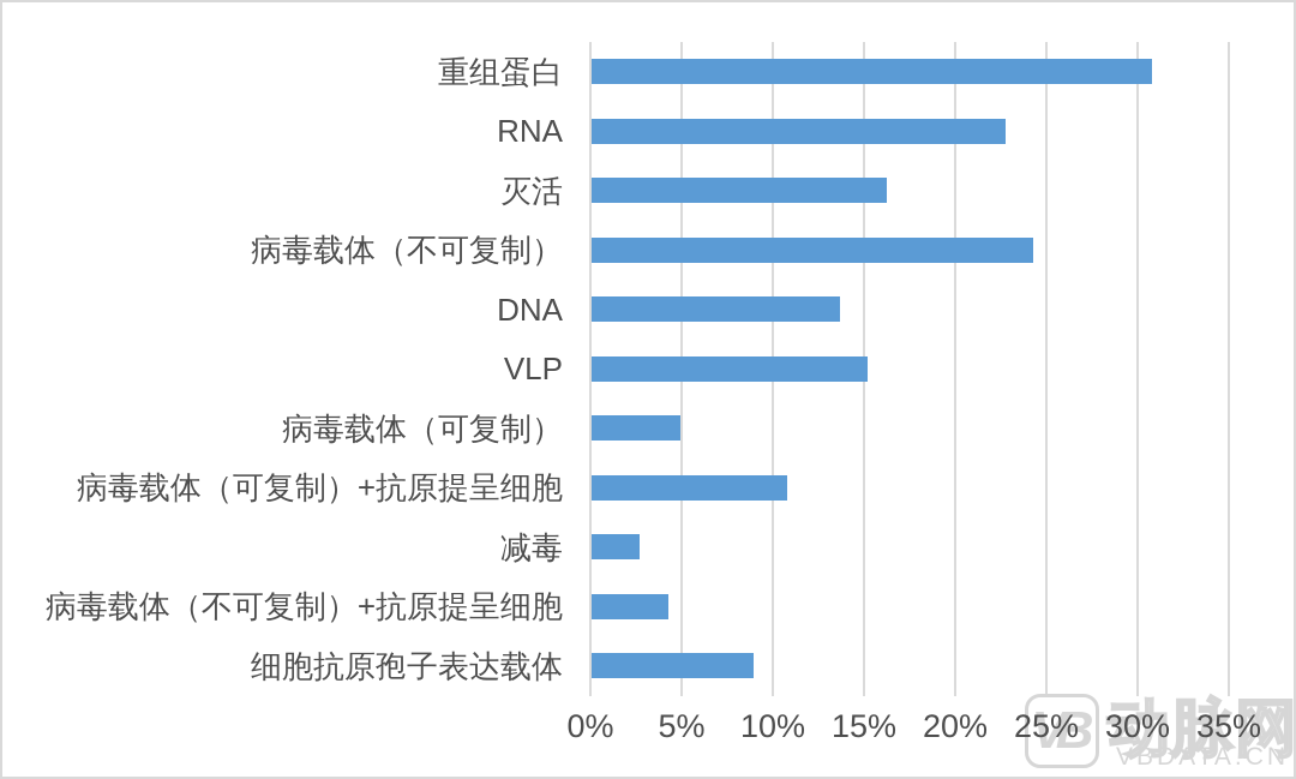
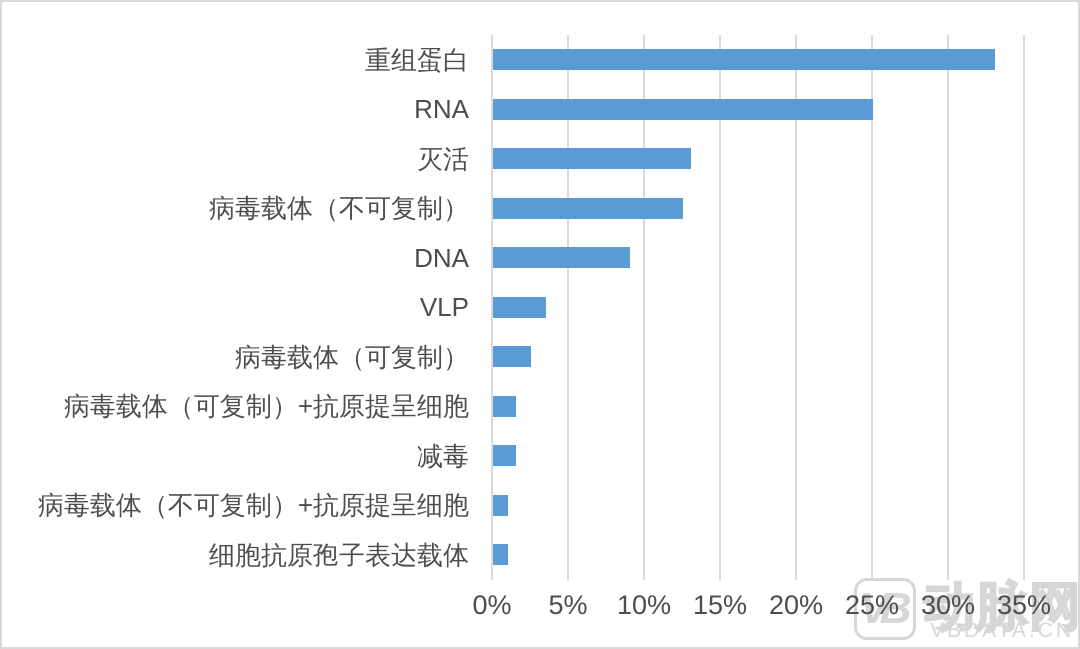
重组蛋白: 30.7% -> 33.0%
RNA: 22.7% -> 25.0%
灭活: 16.2% -> 13.0%
病毒载体（不可复制）: 24.2% -> 12.5%
DNA: 13.6% -> 9.0%
VLP: 15.1% -> 3.5%
病毒载体（可复制）: 4.9% -> 2.5%
病毒载体（可复制）+抗原提呈细胞: 10.7% -> 1.5%
减毒: 2.6% -> 1.5%
病毒载体（不可复制）+抗原提呈细胞: 4.2% -> 1.0%
细胞抗原孢子表达载体: 8.9% -> 1.0%
